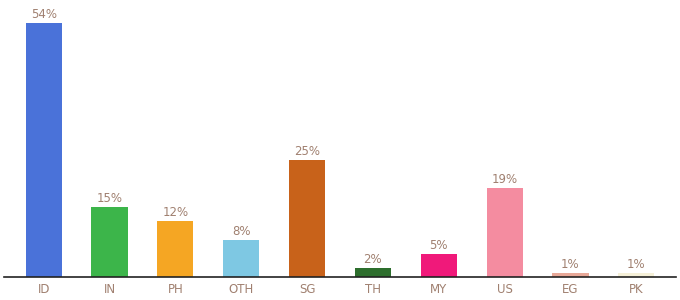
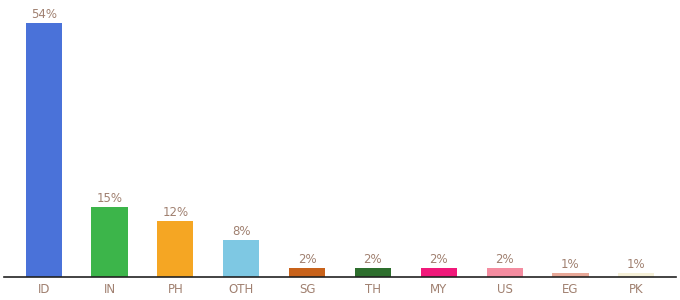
SG: 25% -> 2%
MY: 5% -> 2%
US: 19% -> 2%
